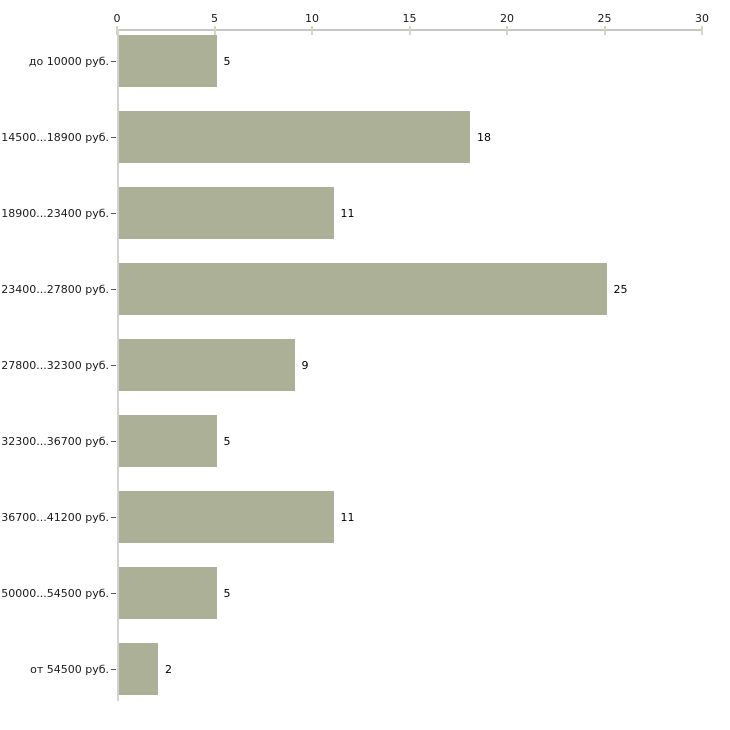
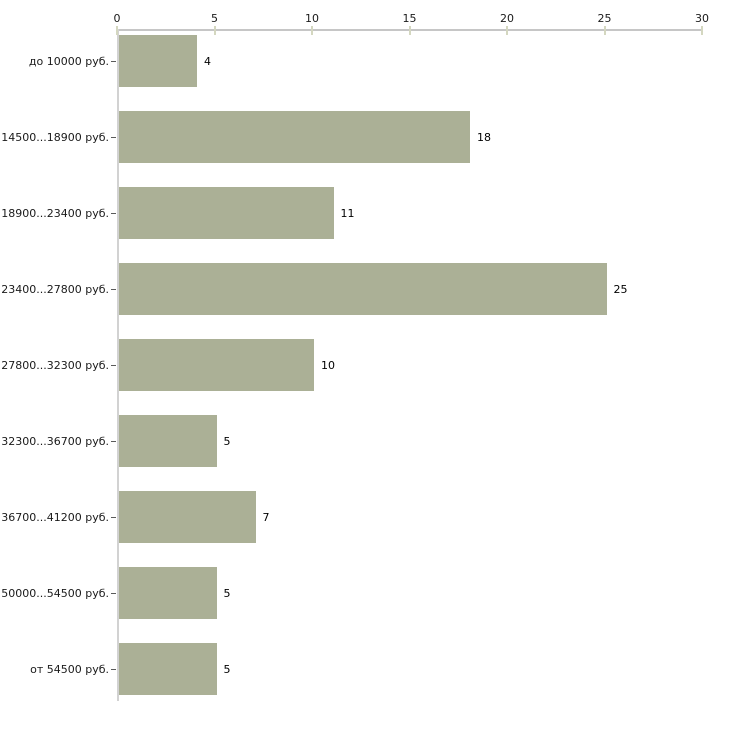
до 10000 руб.: 5 -> 4
27800...32300 руб.: 9 -> 10
36700...41200 руб.: 11 -> 7
от 54500 руб.: 2 -> 5
